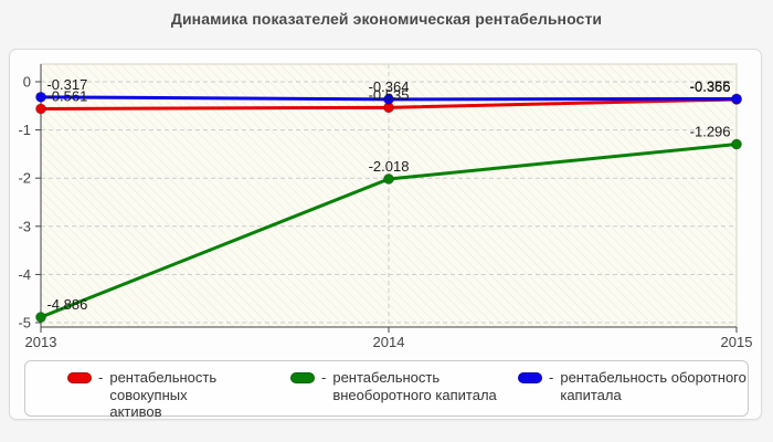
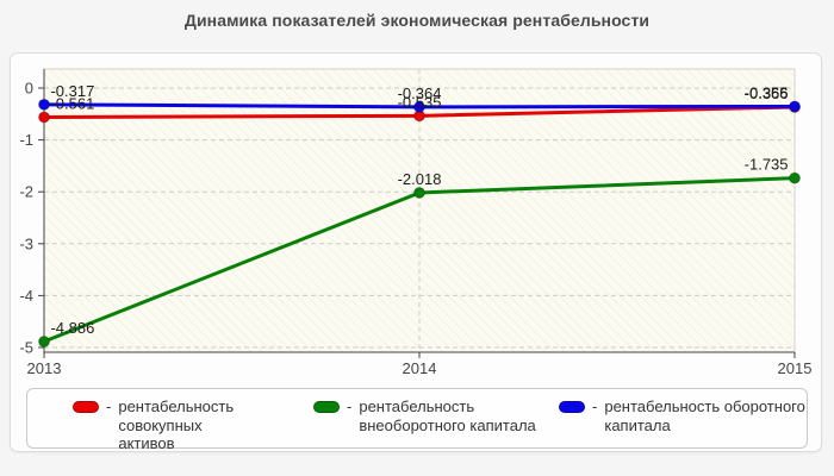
рентабельность внеоборотного капитала/2015: -1.296 -> -1.735
